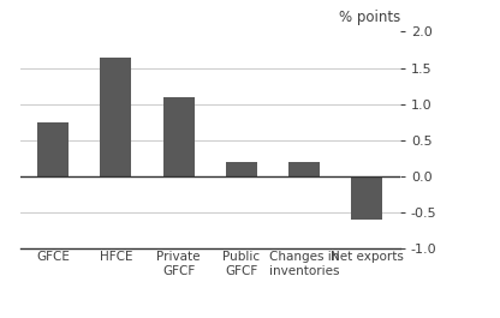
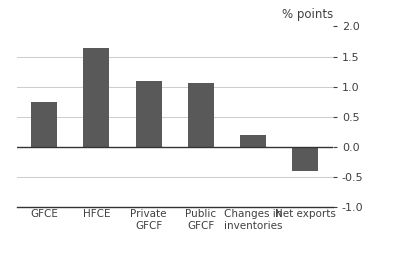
Public GFCF: 0.20 -> 1.06
Net exports: -0.60 -> -0.40
